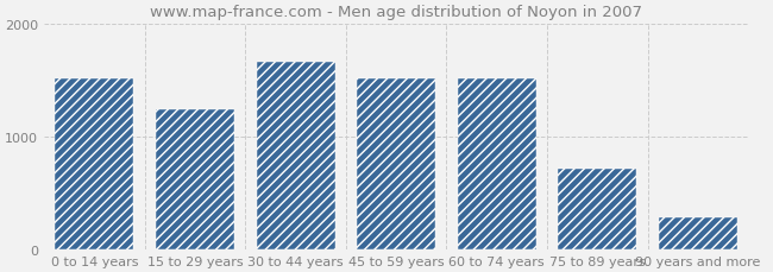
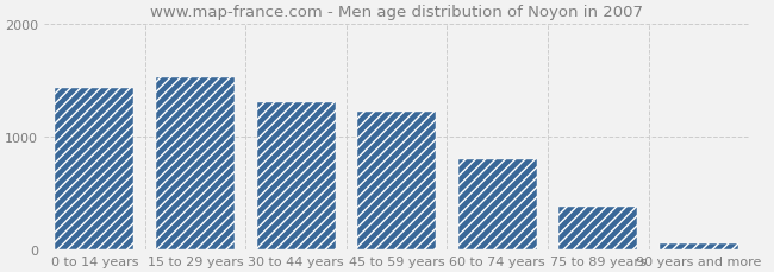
0 to 14 years: 1520 -> 1430
15 to 29 years: 1240 -> 1530
30 to 44 years: 1660 -> 1310
45 to 59 years: 1520 -> 1220
60 to 74 years: 1520 -> 800
75 to 89 years: 720 -> 380
90 years and more: 280 -> 60
